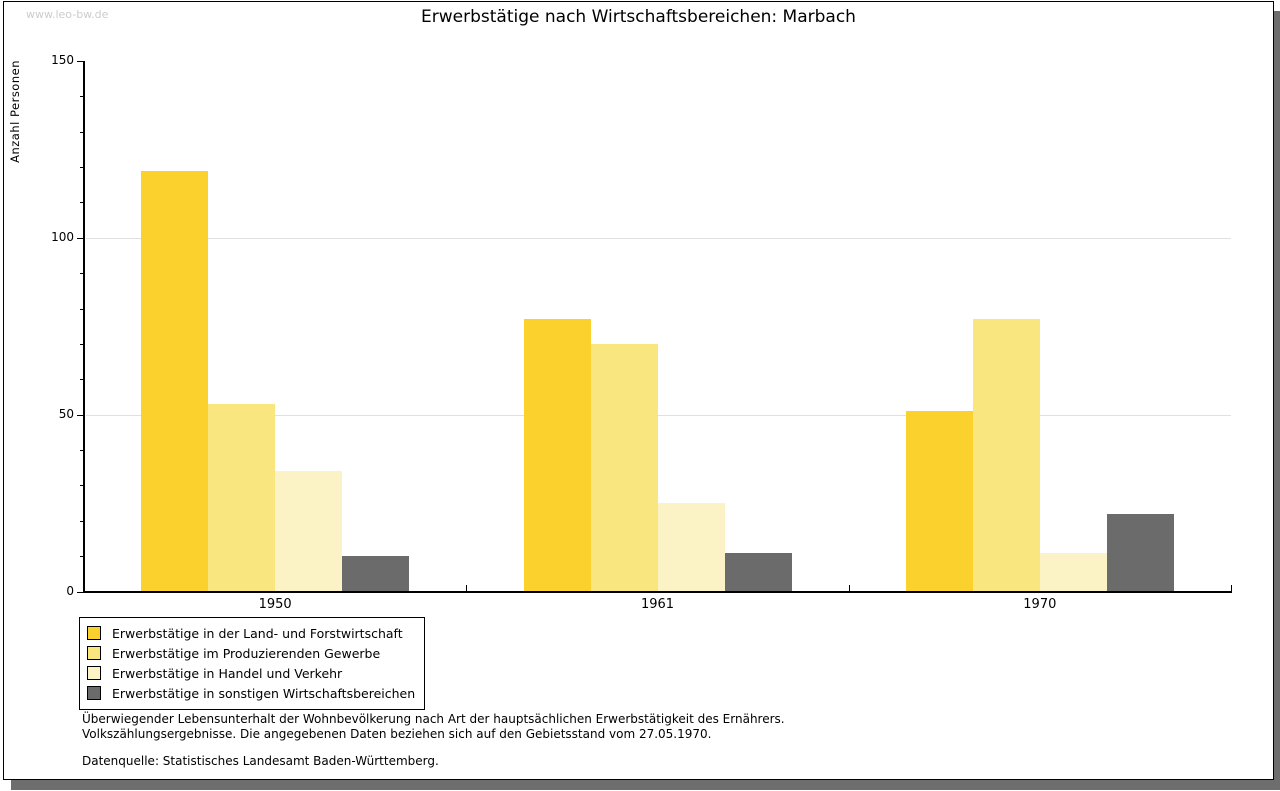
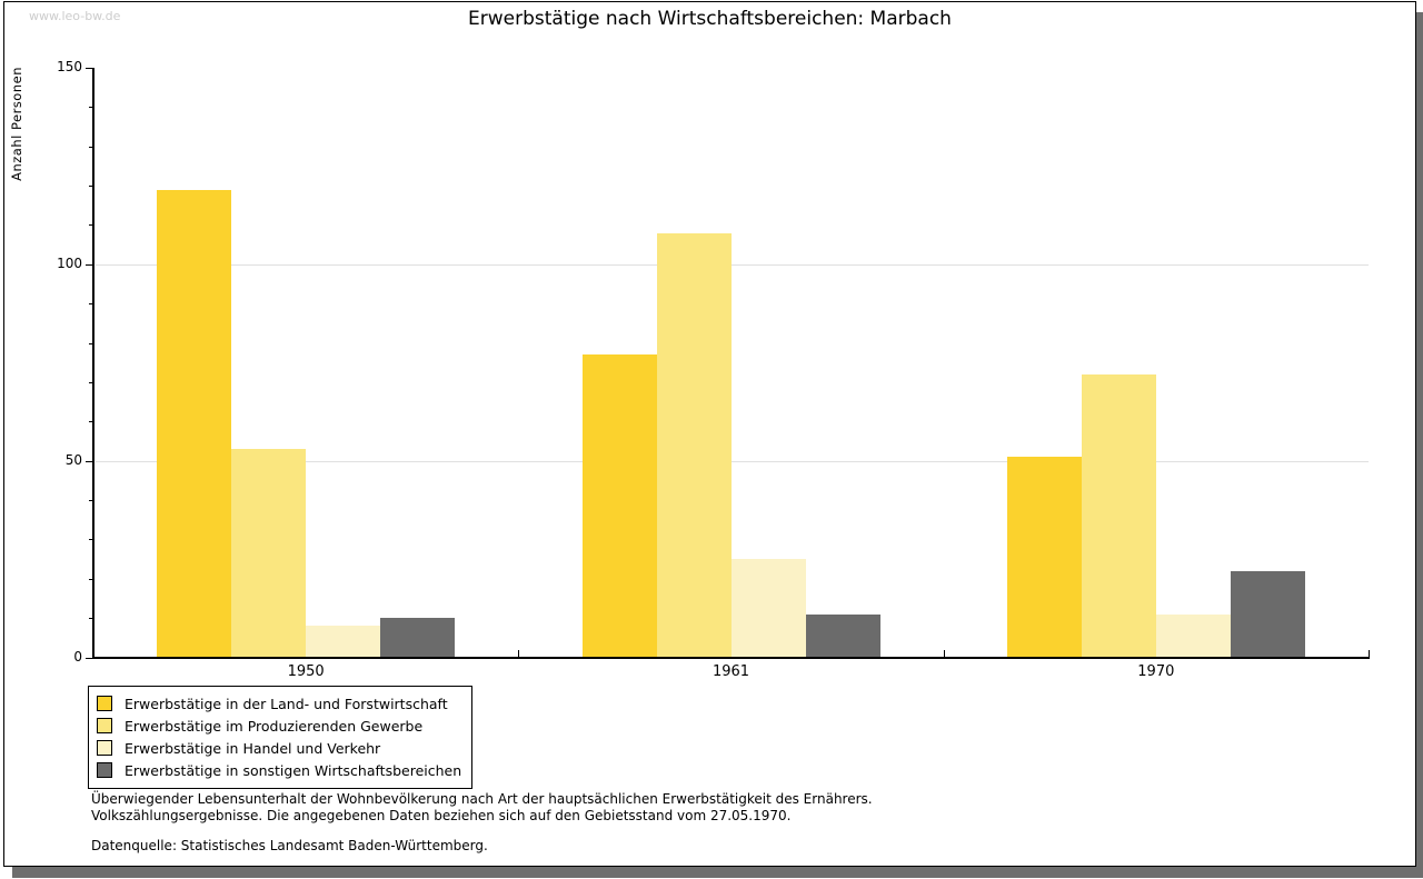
Erwerbstätige in Handel und Verkehr/1950: 34 -> 8
Erwerbstätige im Produzierenden Gewerbe/1961: 70 -> 108
Erwerbstätige im Produzierenden Gewerbe/1970: 77 -> 72
